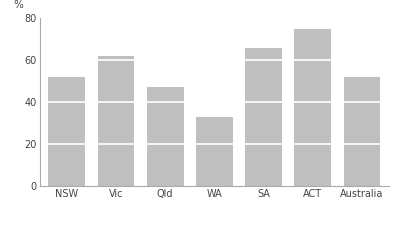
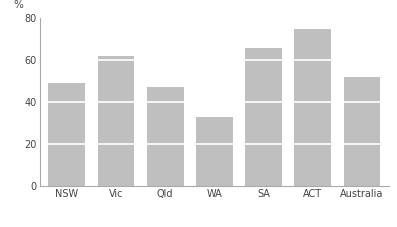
NSW: 52 -> 49
